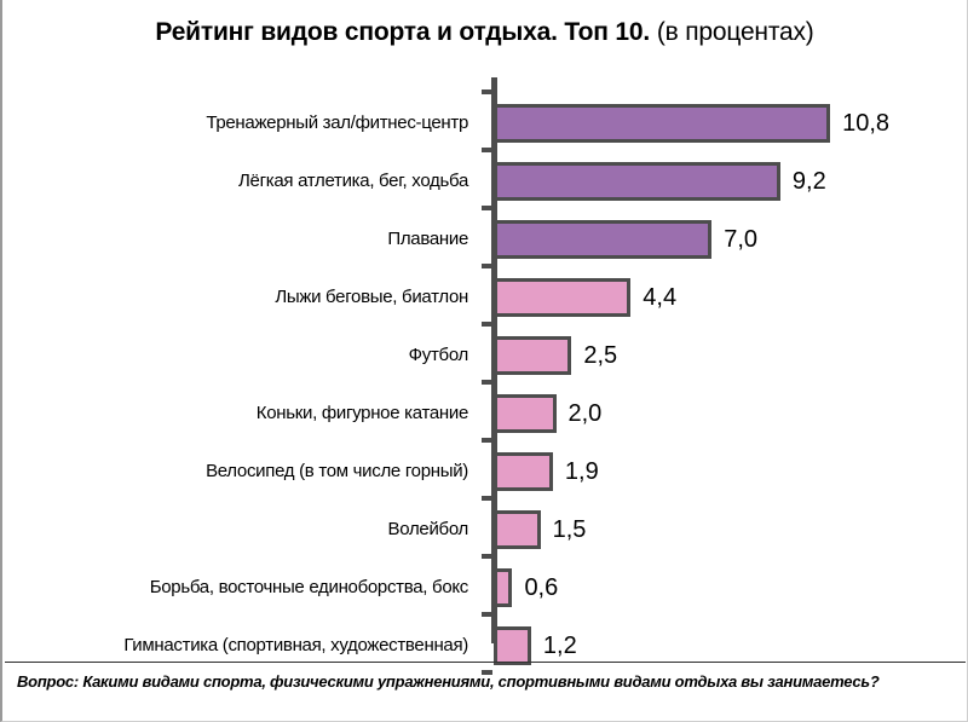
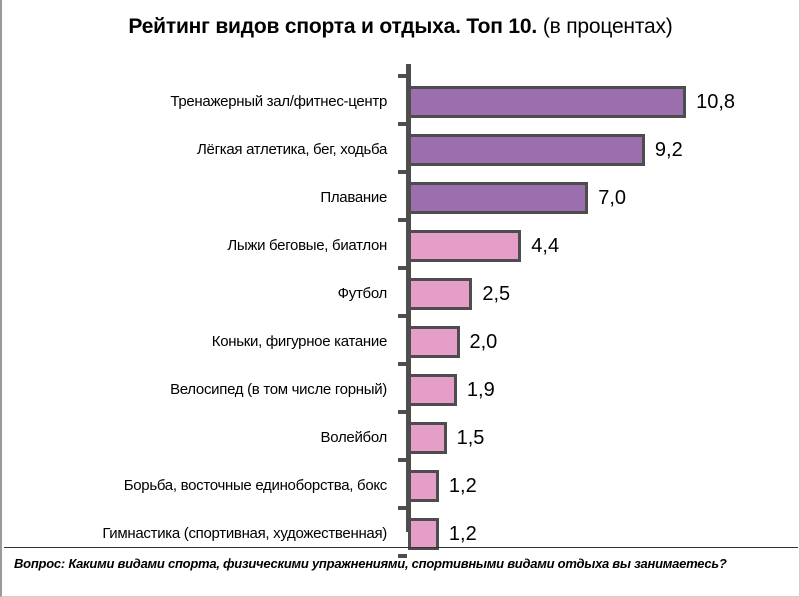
Борьба, восточные единоборства, бокс: 0,6 -> 1,2
